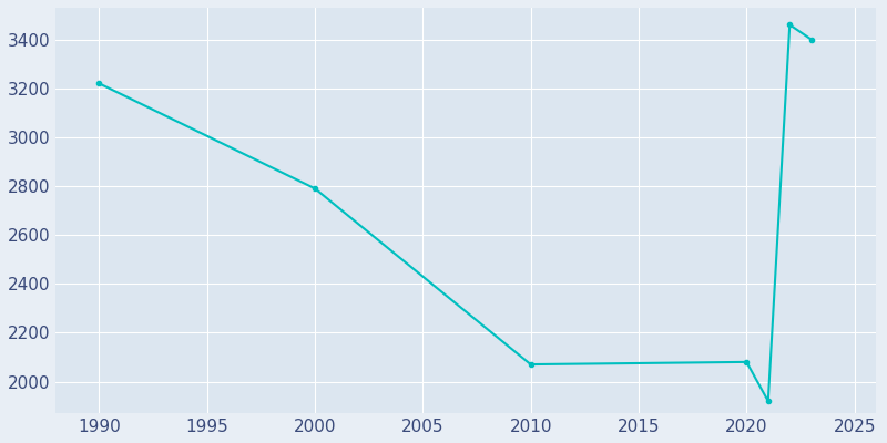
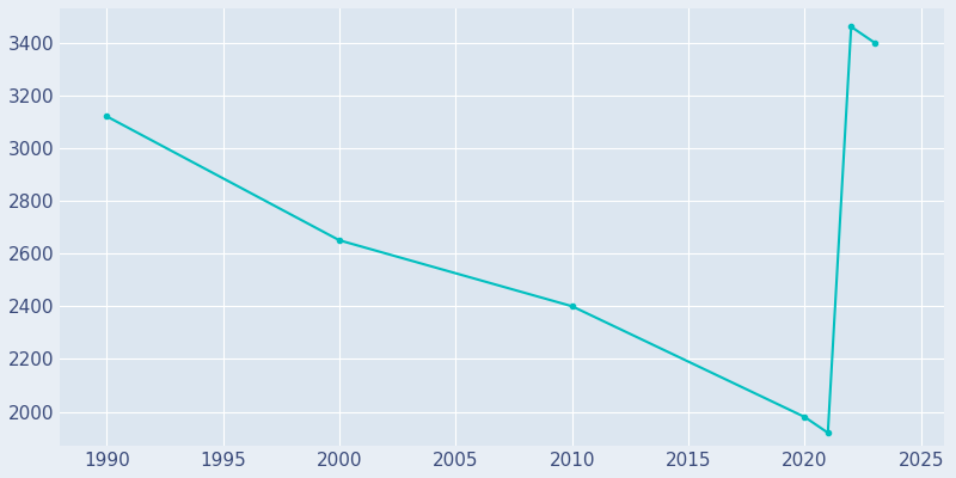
1990: 3220 -> 3120
2000: 2790 -> 2650
2010: 2070 -> 2400
2020: 2080 -> 1980
